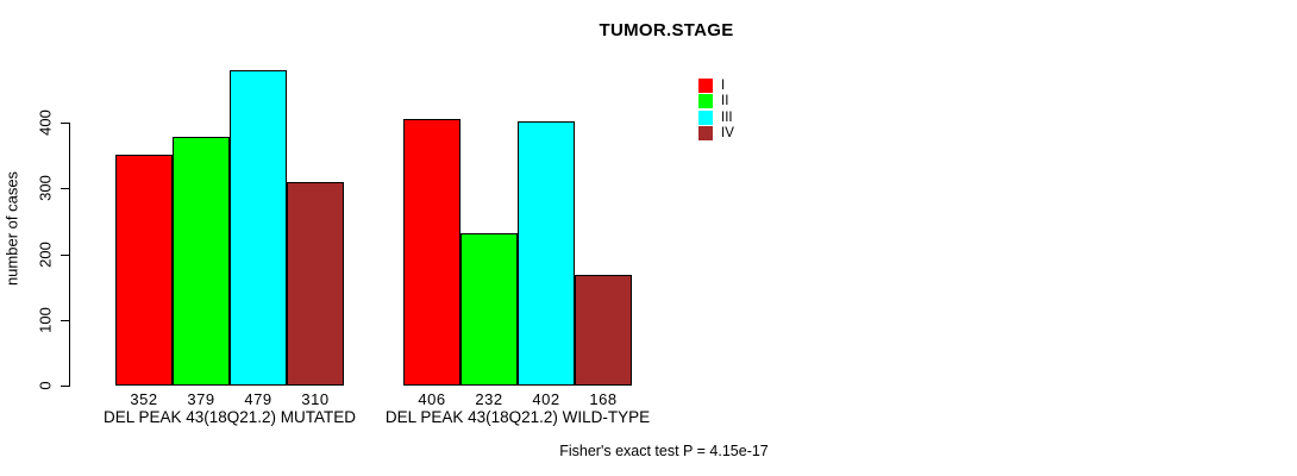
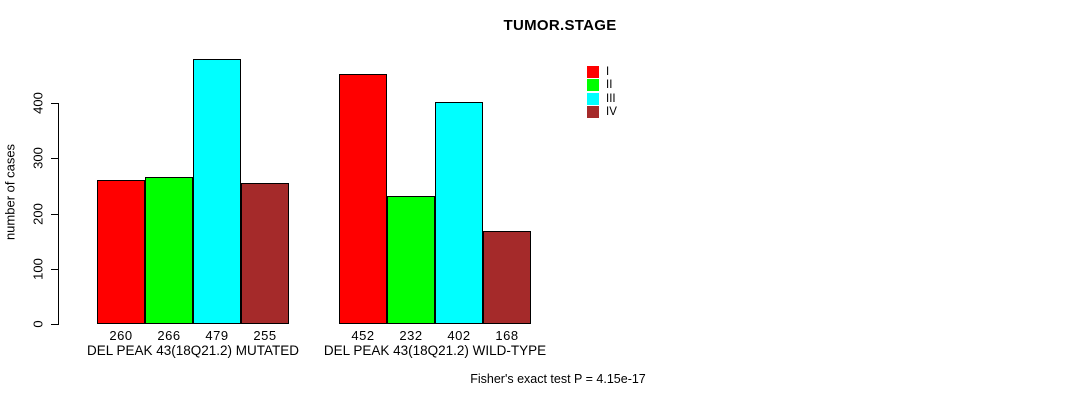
I/DEL PEAK 43(18Q21.2) MUTATED: 352 -> 260
II/DEL PEAK 43(18Q21.2) MUTATED: 379 -> 266
IV/DEL PEAK 43(18Q21.2) MUTATED: 310 -> 255
I/DEL PEAK 43(18Q21.2) WILD-TYPE: 406 -> 452
